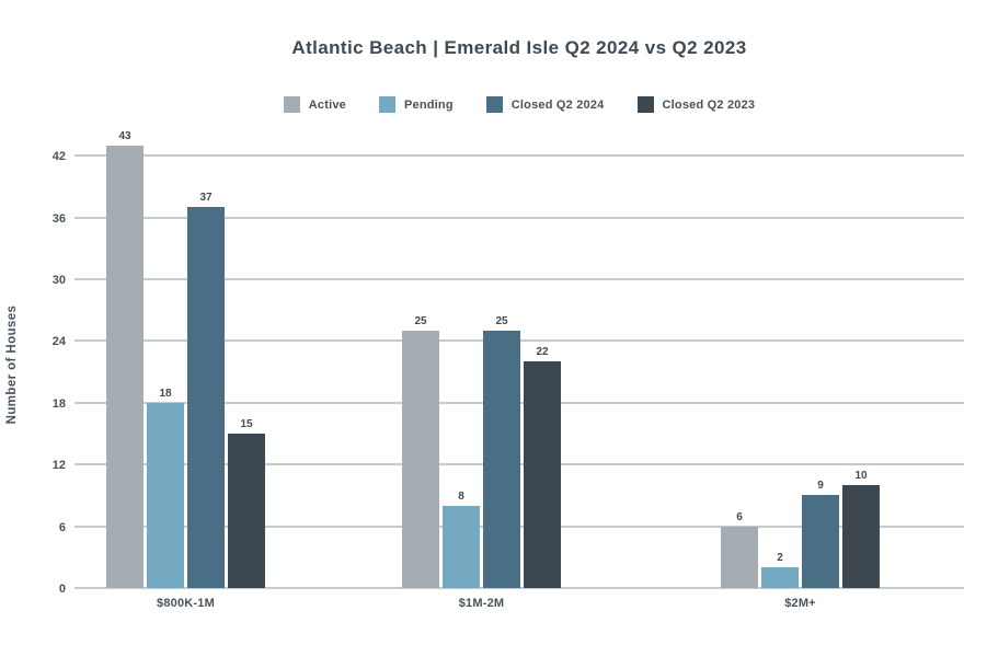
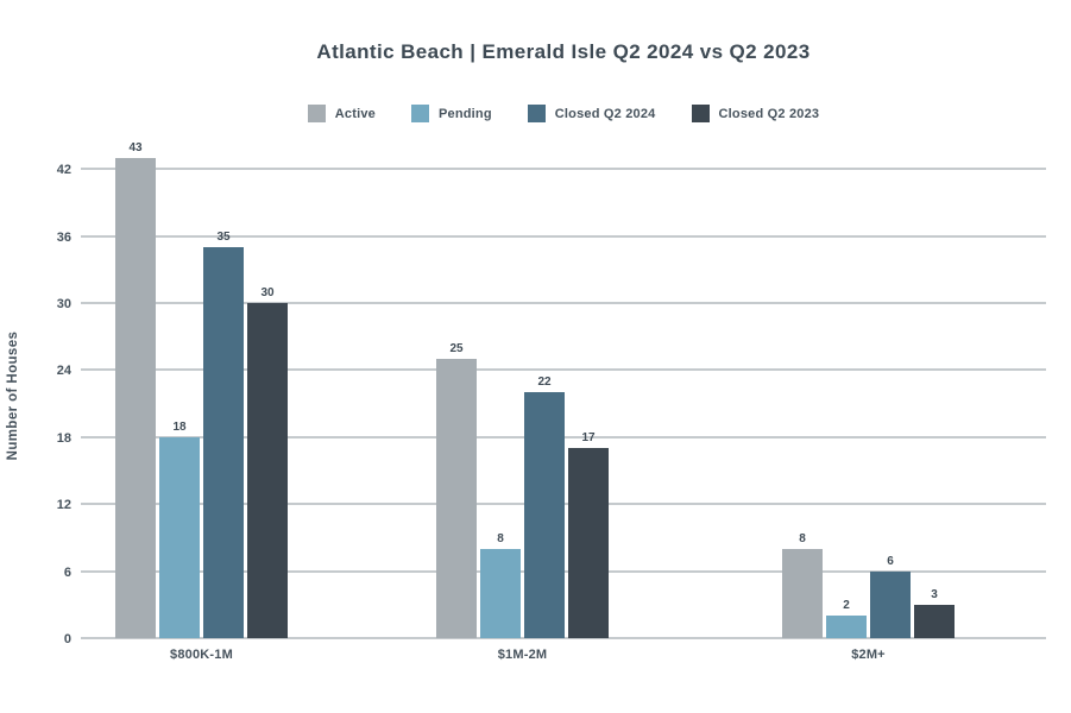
Closed Q2 2024/$800K-1M: 37 -> 35
Closed Q2 2023/$800K-1M: 15 -> 30
Closed Q2 2024/$1M-2M: 25 -> 22
Closed Q2 2023/$1M-2M: 22 -> 17
Active/$2M+: 6 -> 8
Closed Q2 2024/$2M+: 9 -> 6
Closed Q2 2023/$2M+: 10 -> 3
